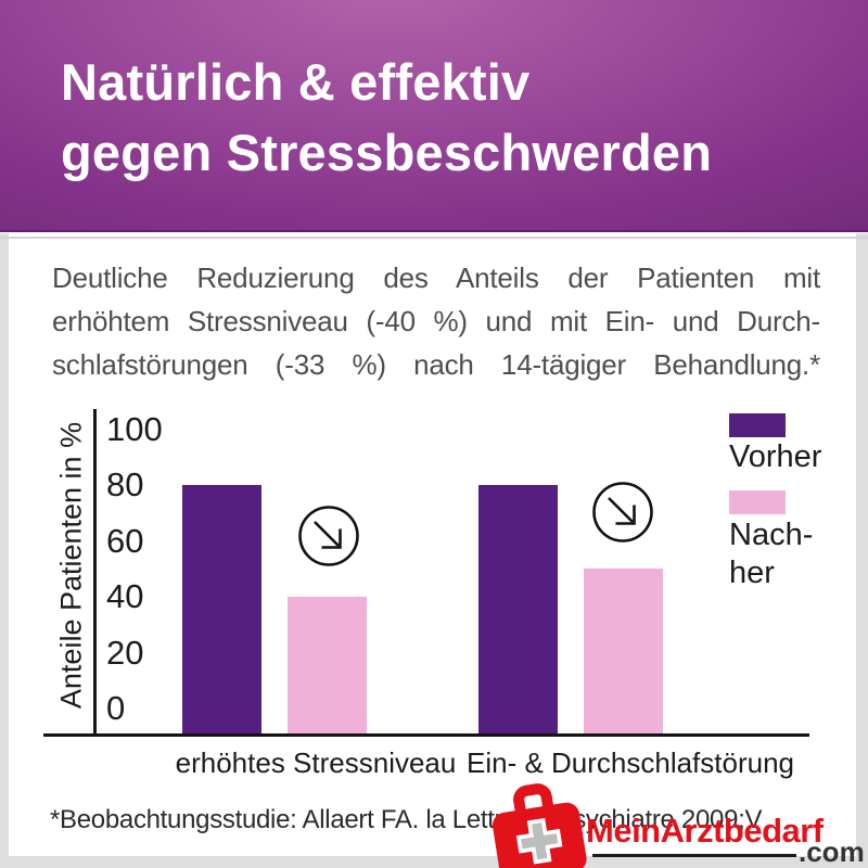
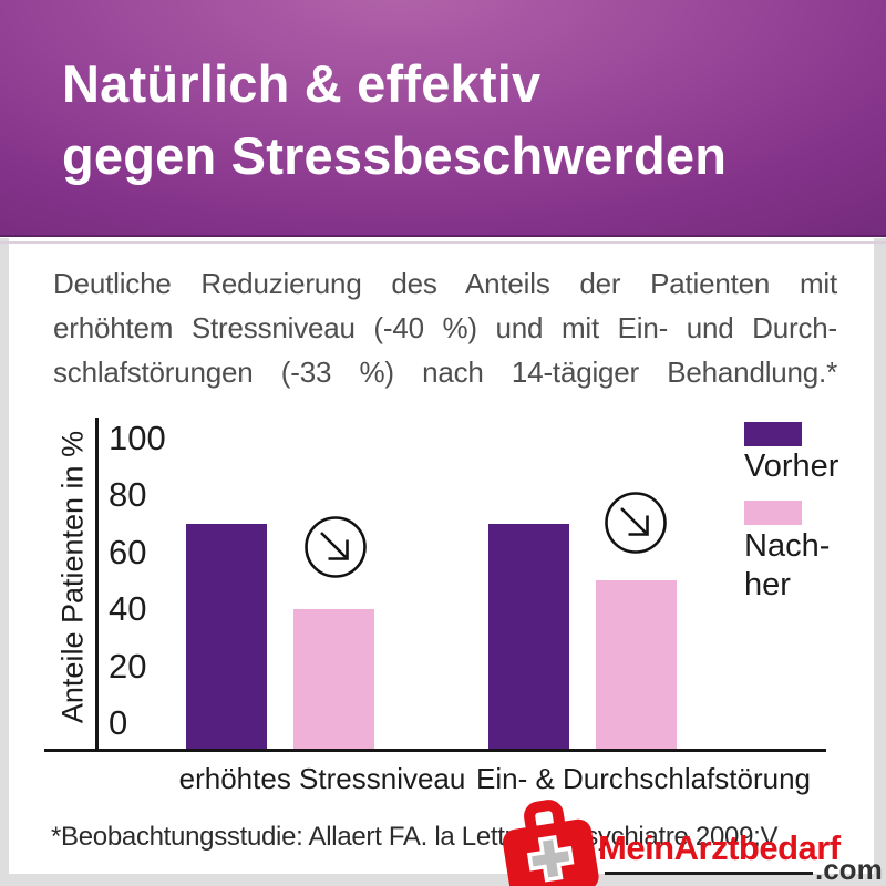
Vorher/erhöhtes Stressniveau: 80 -> 70
Vorher/Ein- & Durchschlafstörung: 80 -> 70
